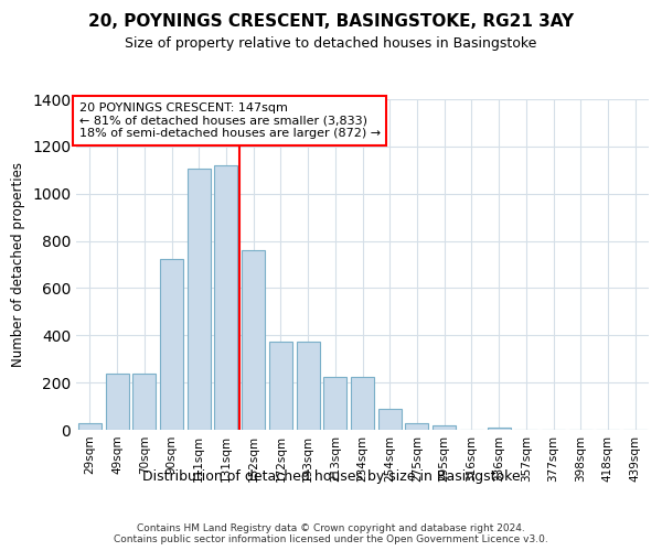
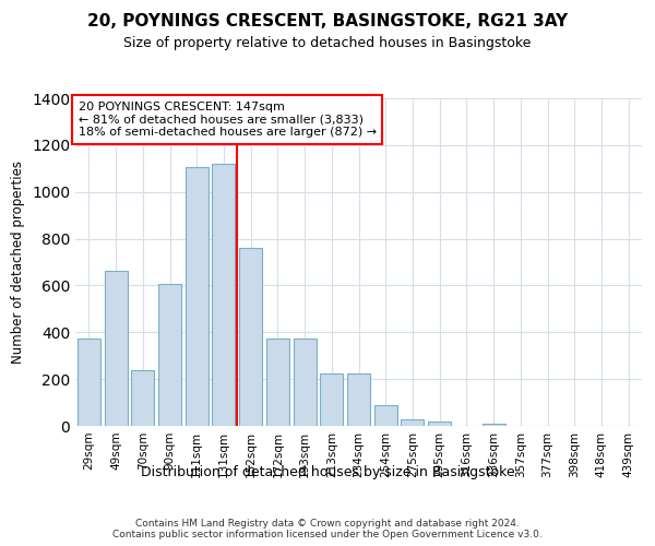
29sqm: 30 -> 375
49sqm: 240 -> 665
90sqm: 725 -> 605
